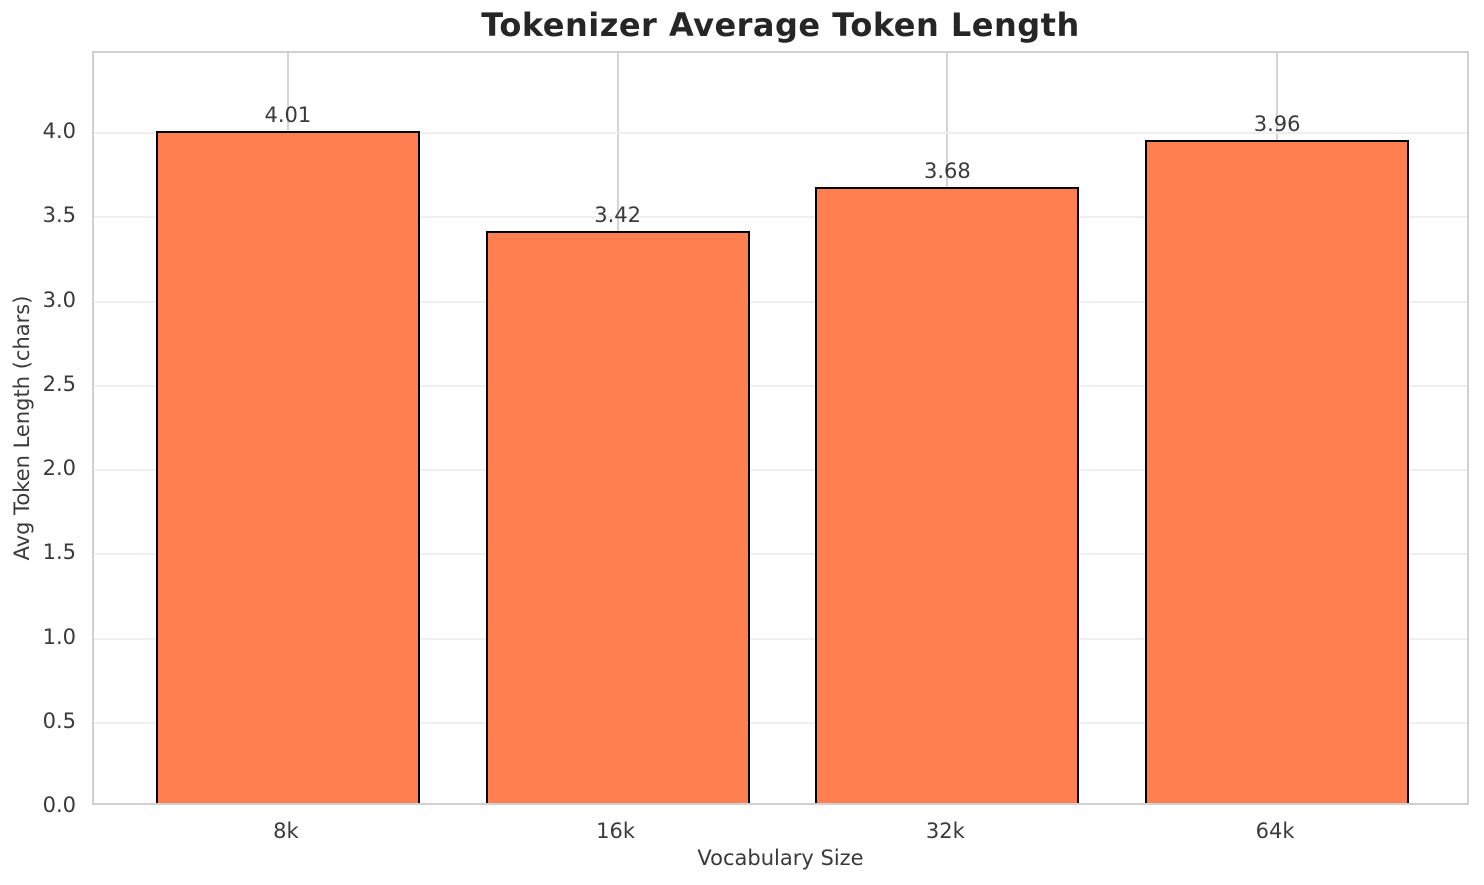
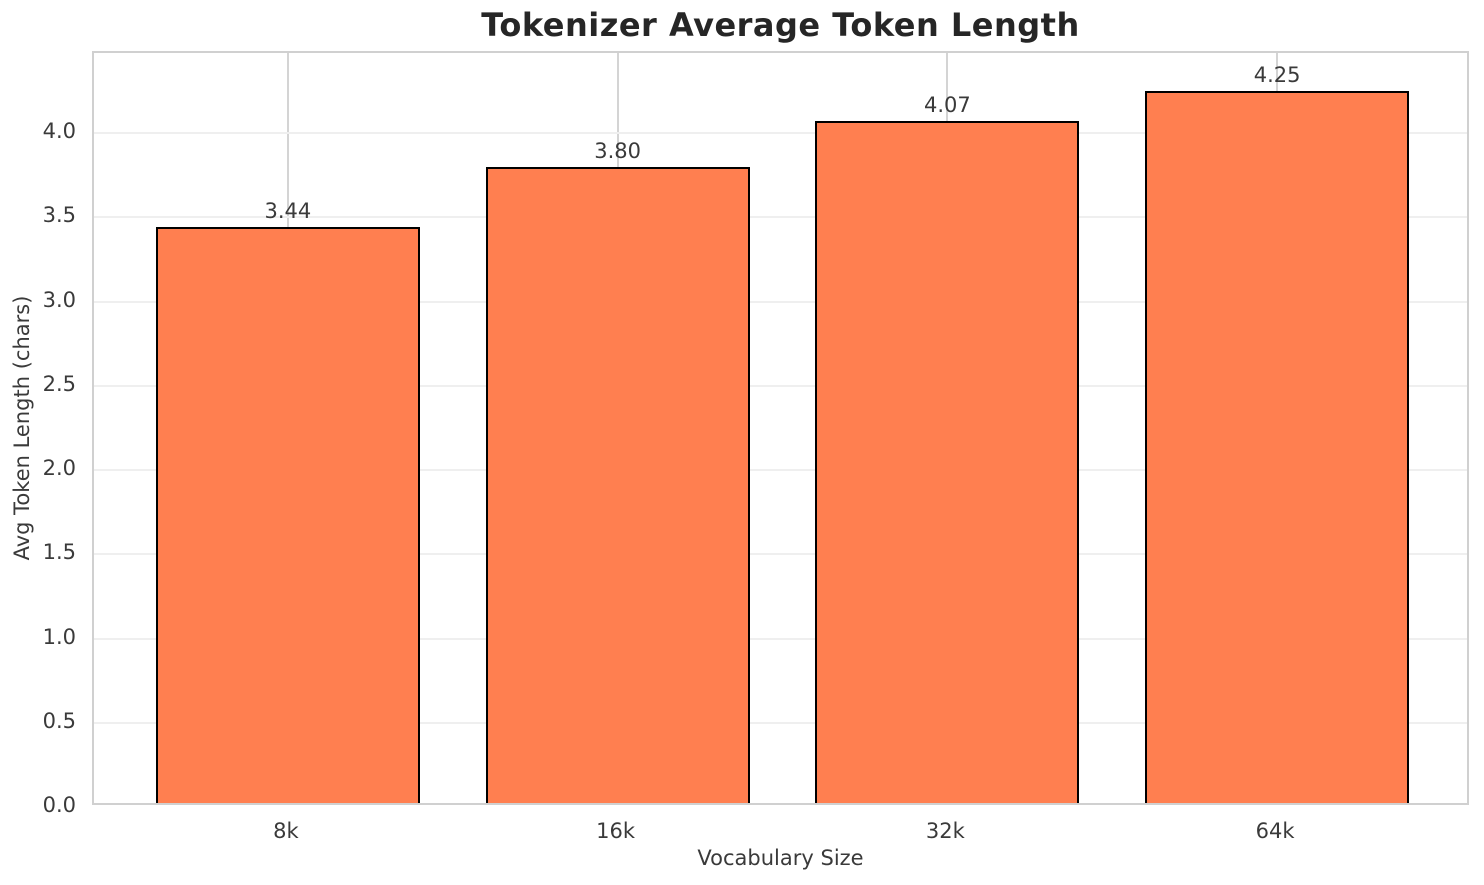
8k: 4.01 -> 3.44
16k: 3.42 -> 3.80
32k: 3.68 -> 4.07
64k: 3.96 -> 4.25
